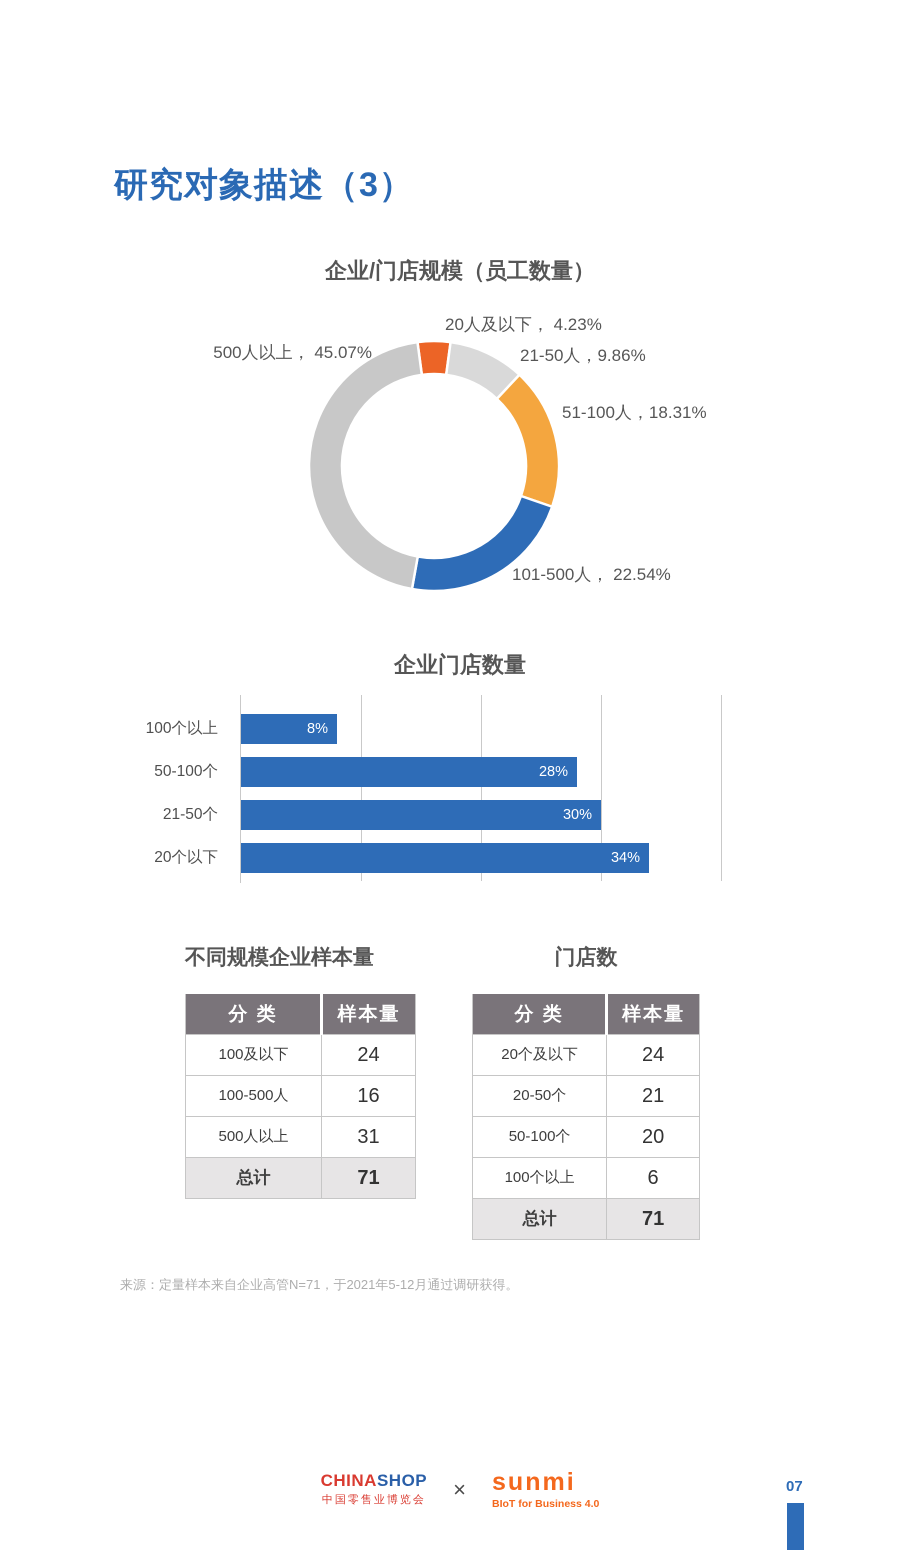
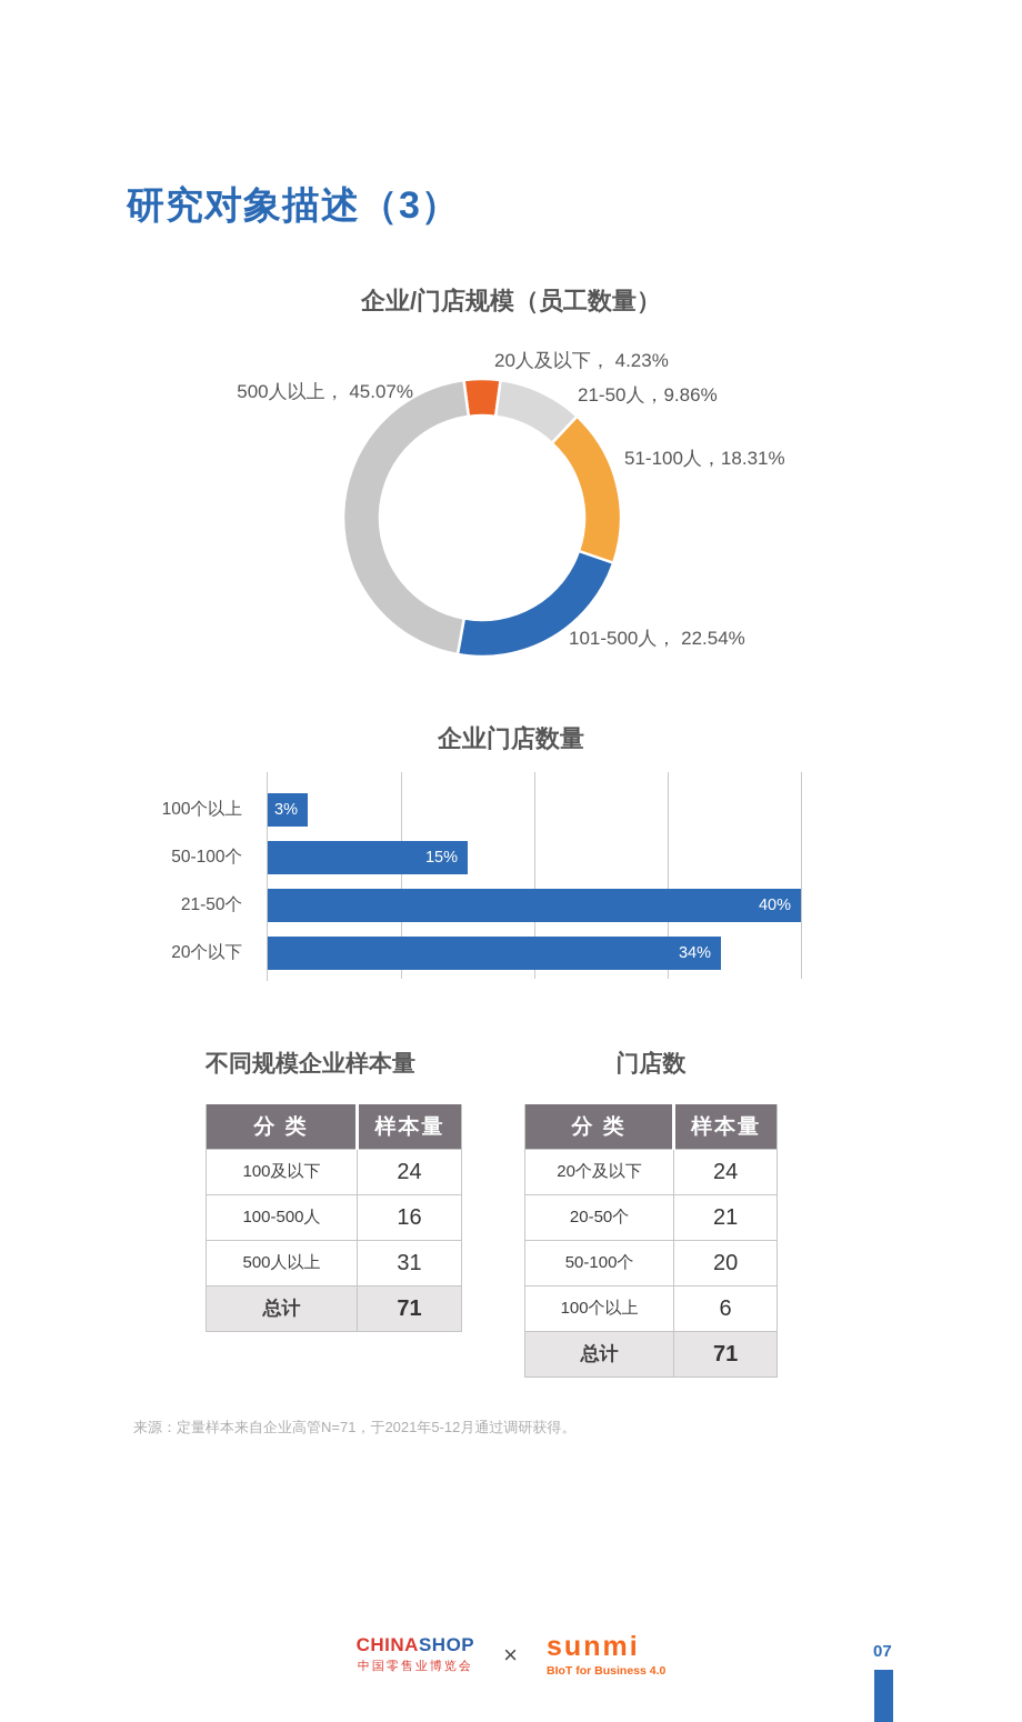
企业门店数量/100个以上: 8% -> 3%
企业门店数量/50-100个: 28% -> 15%
企业门店数量/21-50个: 30% -> 40%
